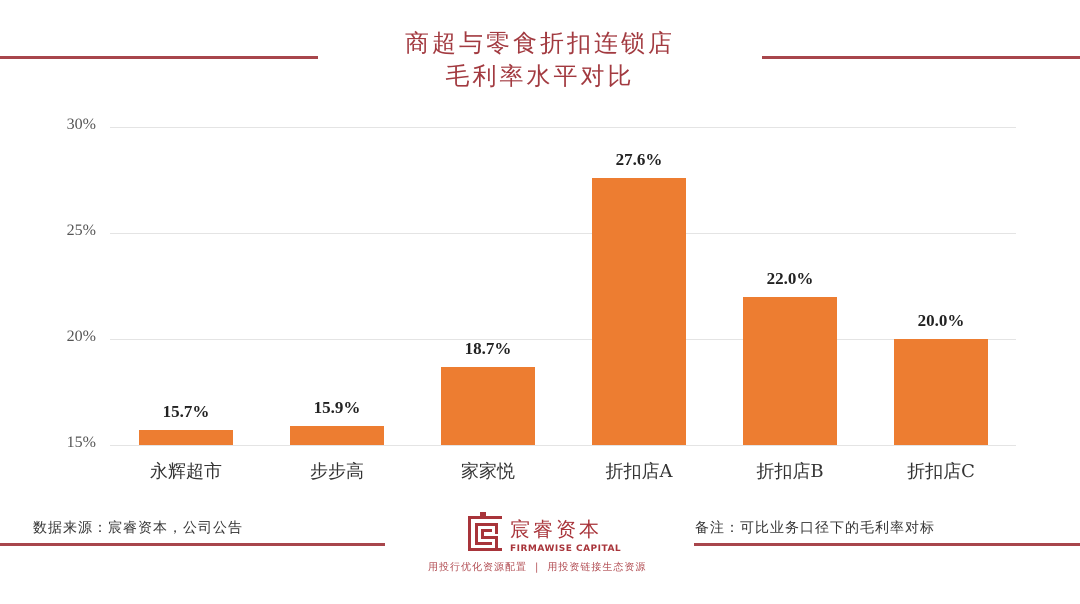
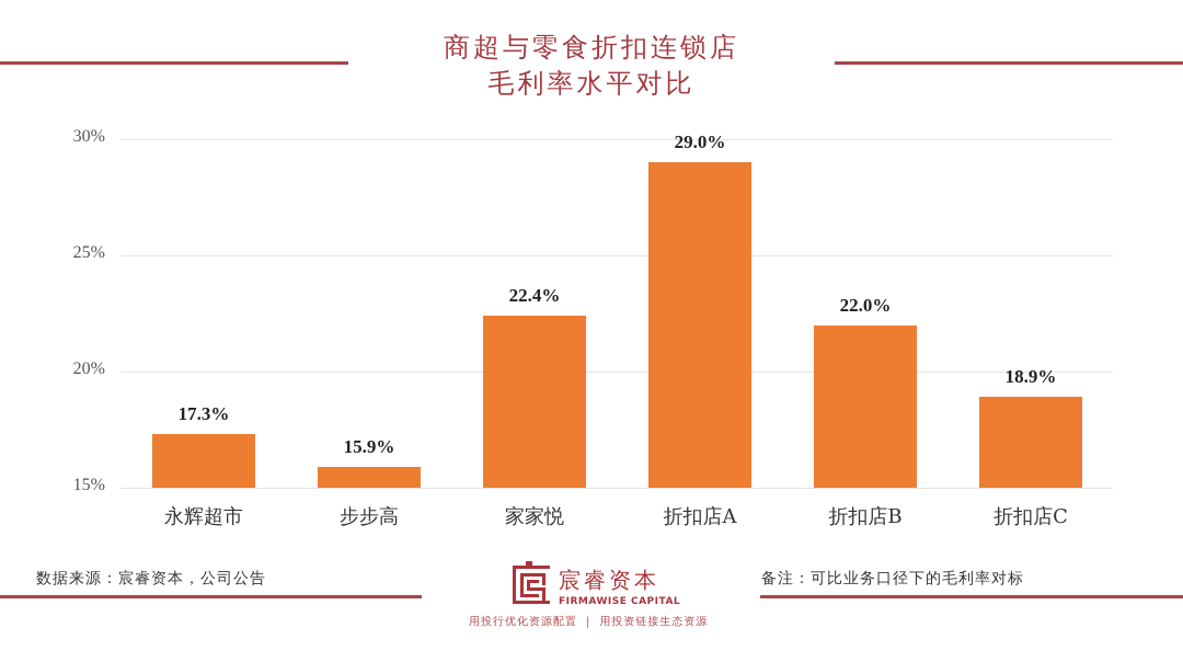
永辉超市: 15.7% -> 17.3%
家家悦: 18.7% -> 22.4%
折扣店A: 27.6% -> 29.0%
折扣店C: 20.0% -> 18.9%
